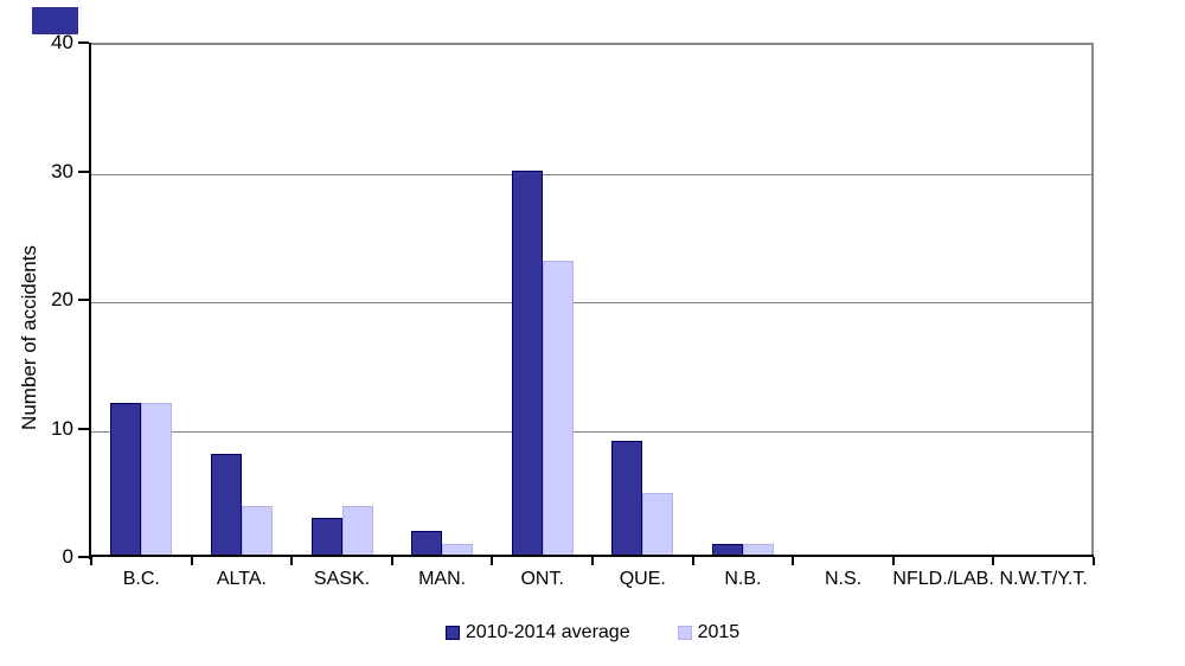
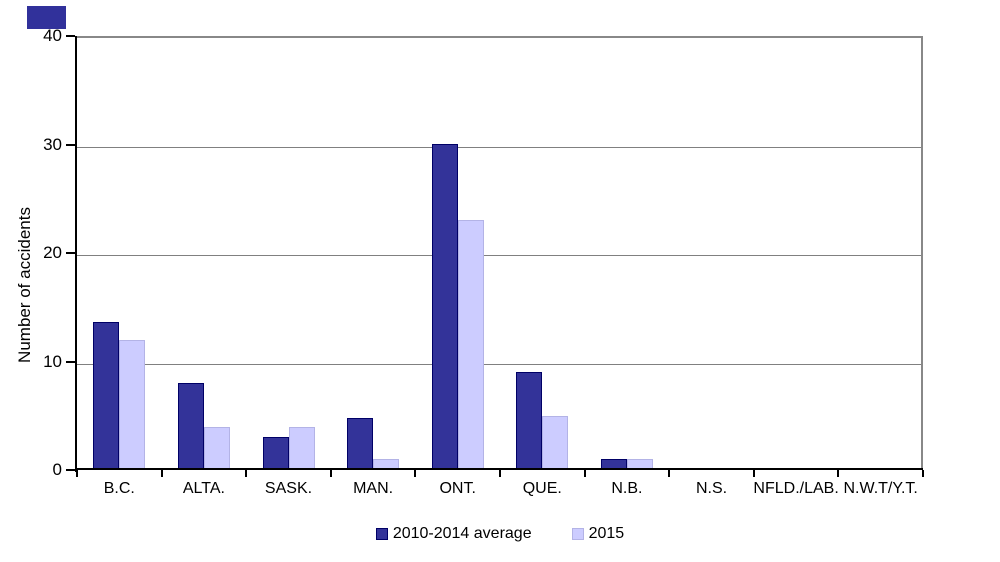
2010-2014 average/B.C.: 12.0 -> 13.6
2010-2014 average/MAN.: 2.0 -> 4.8
